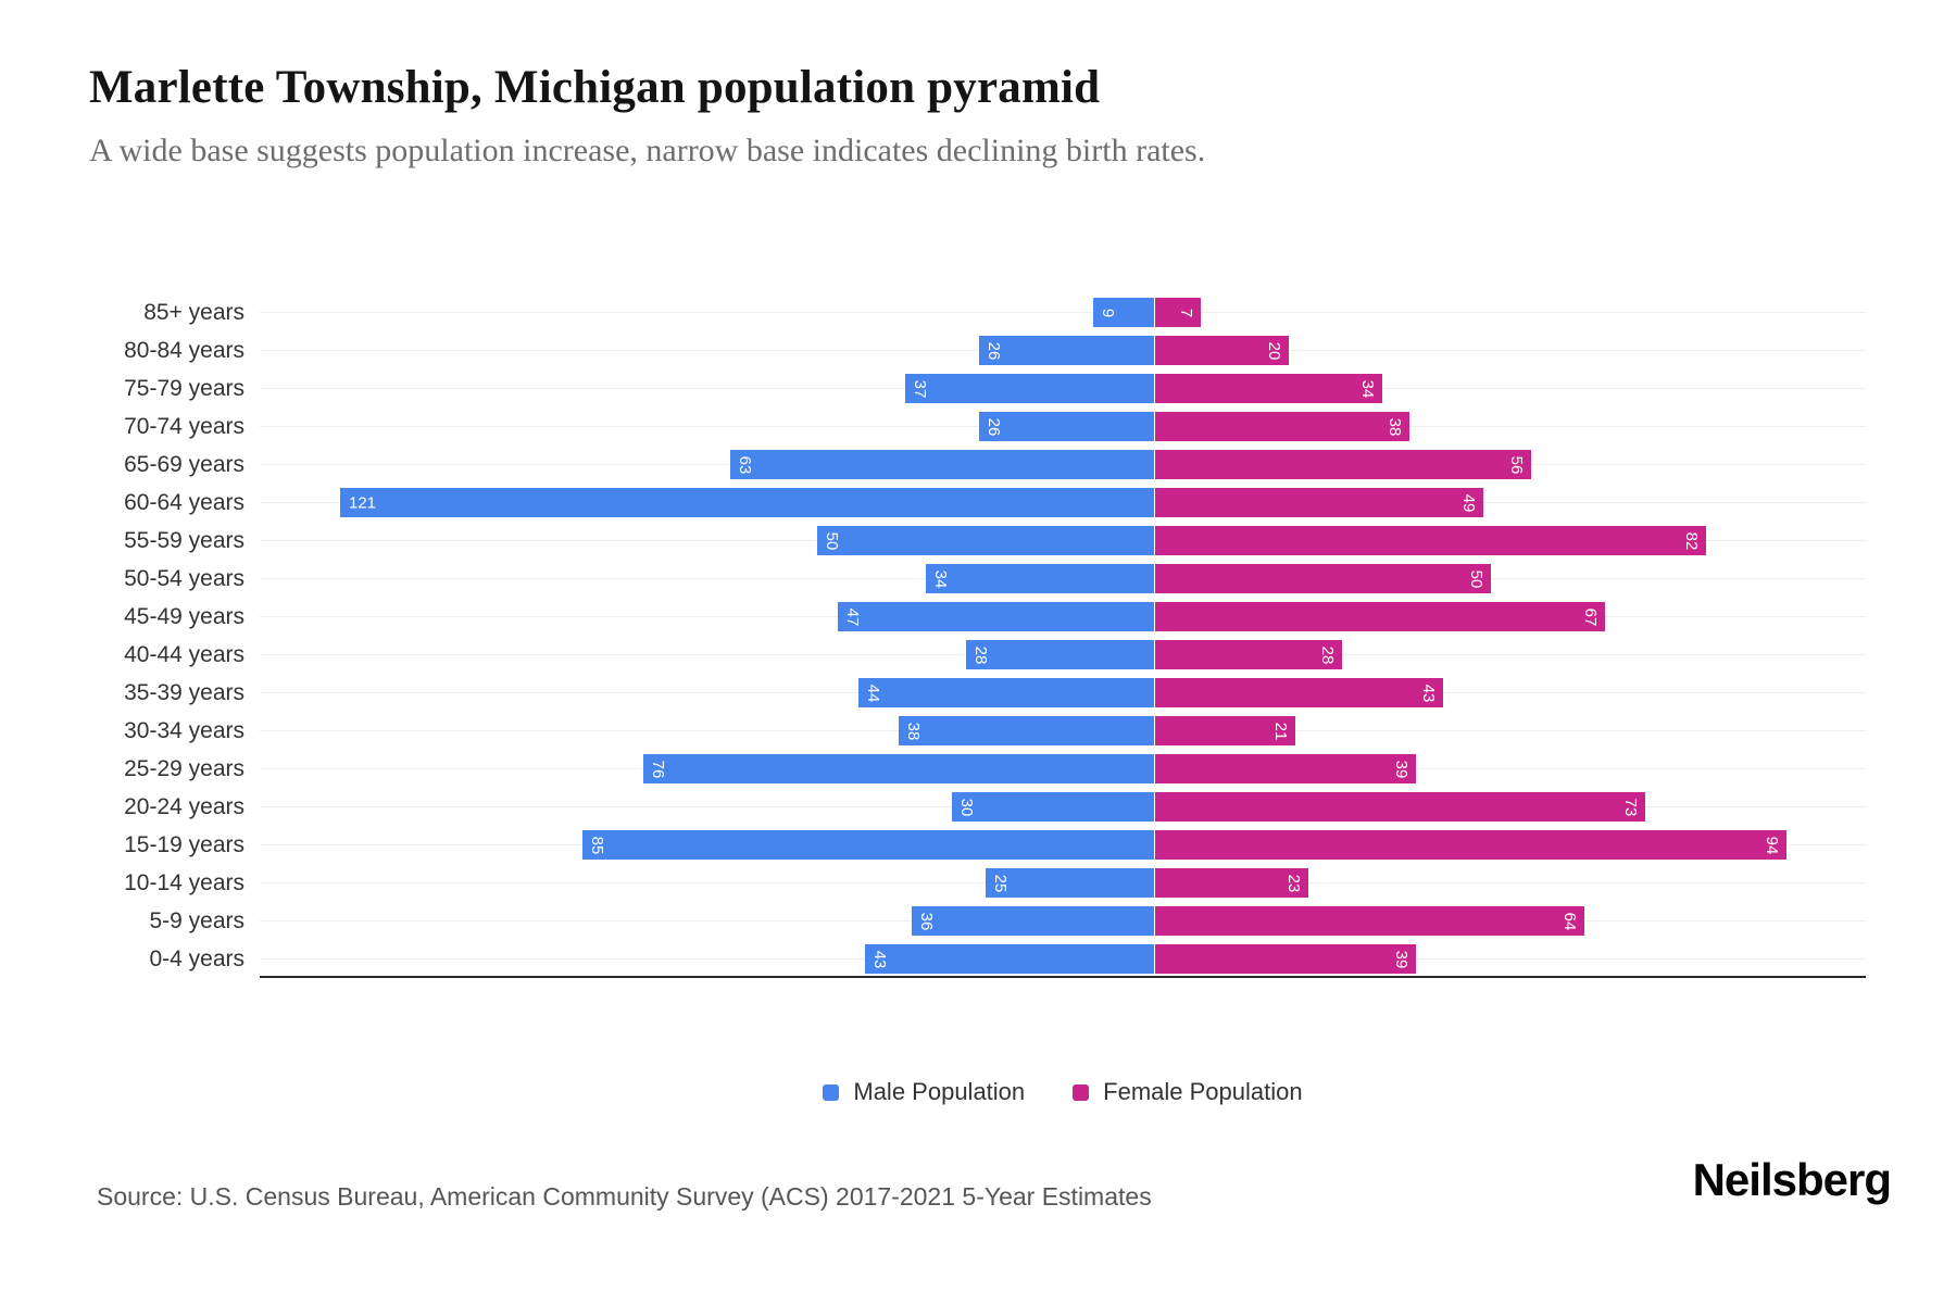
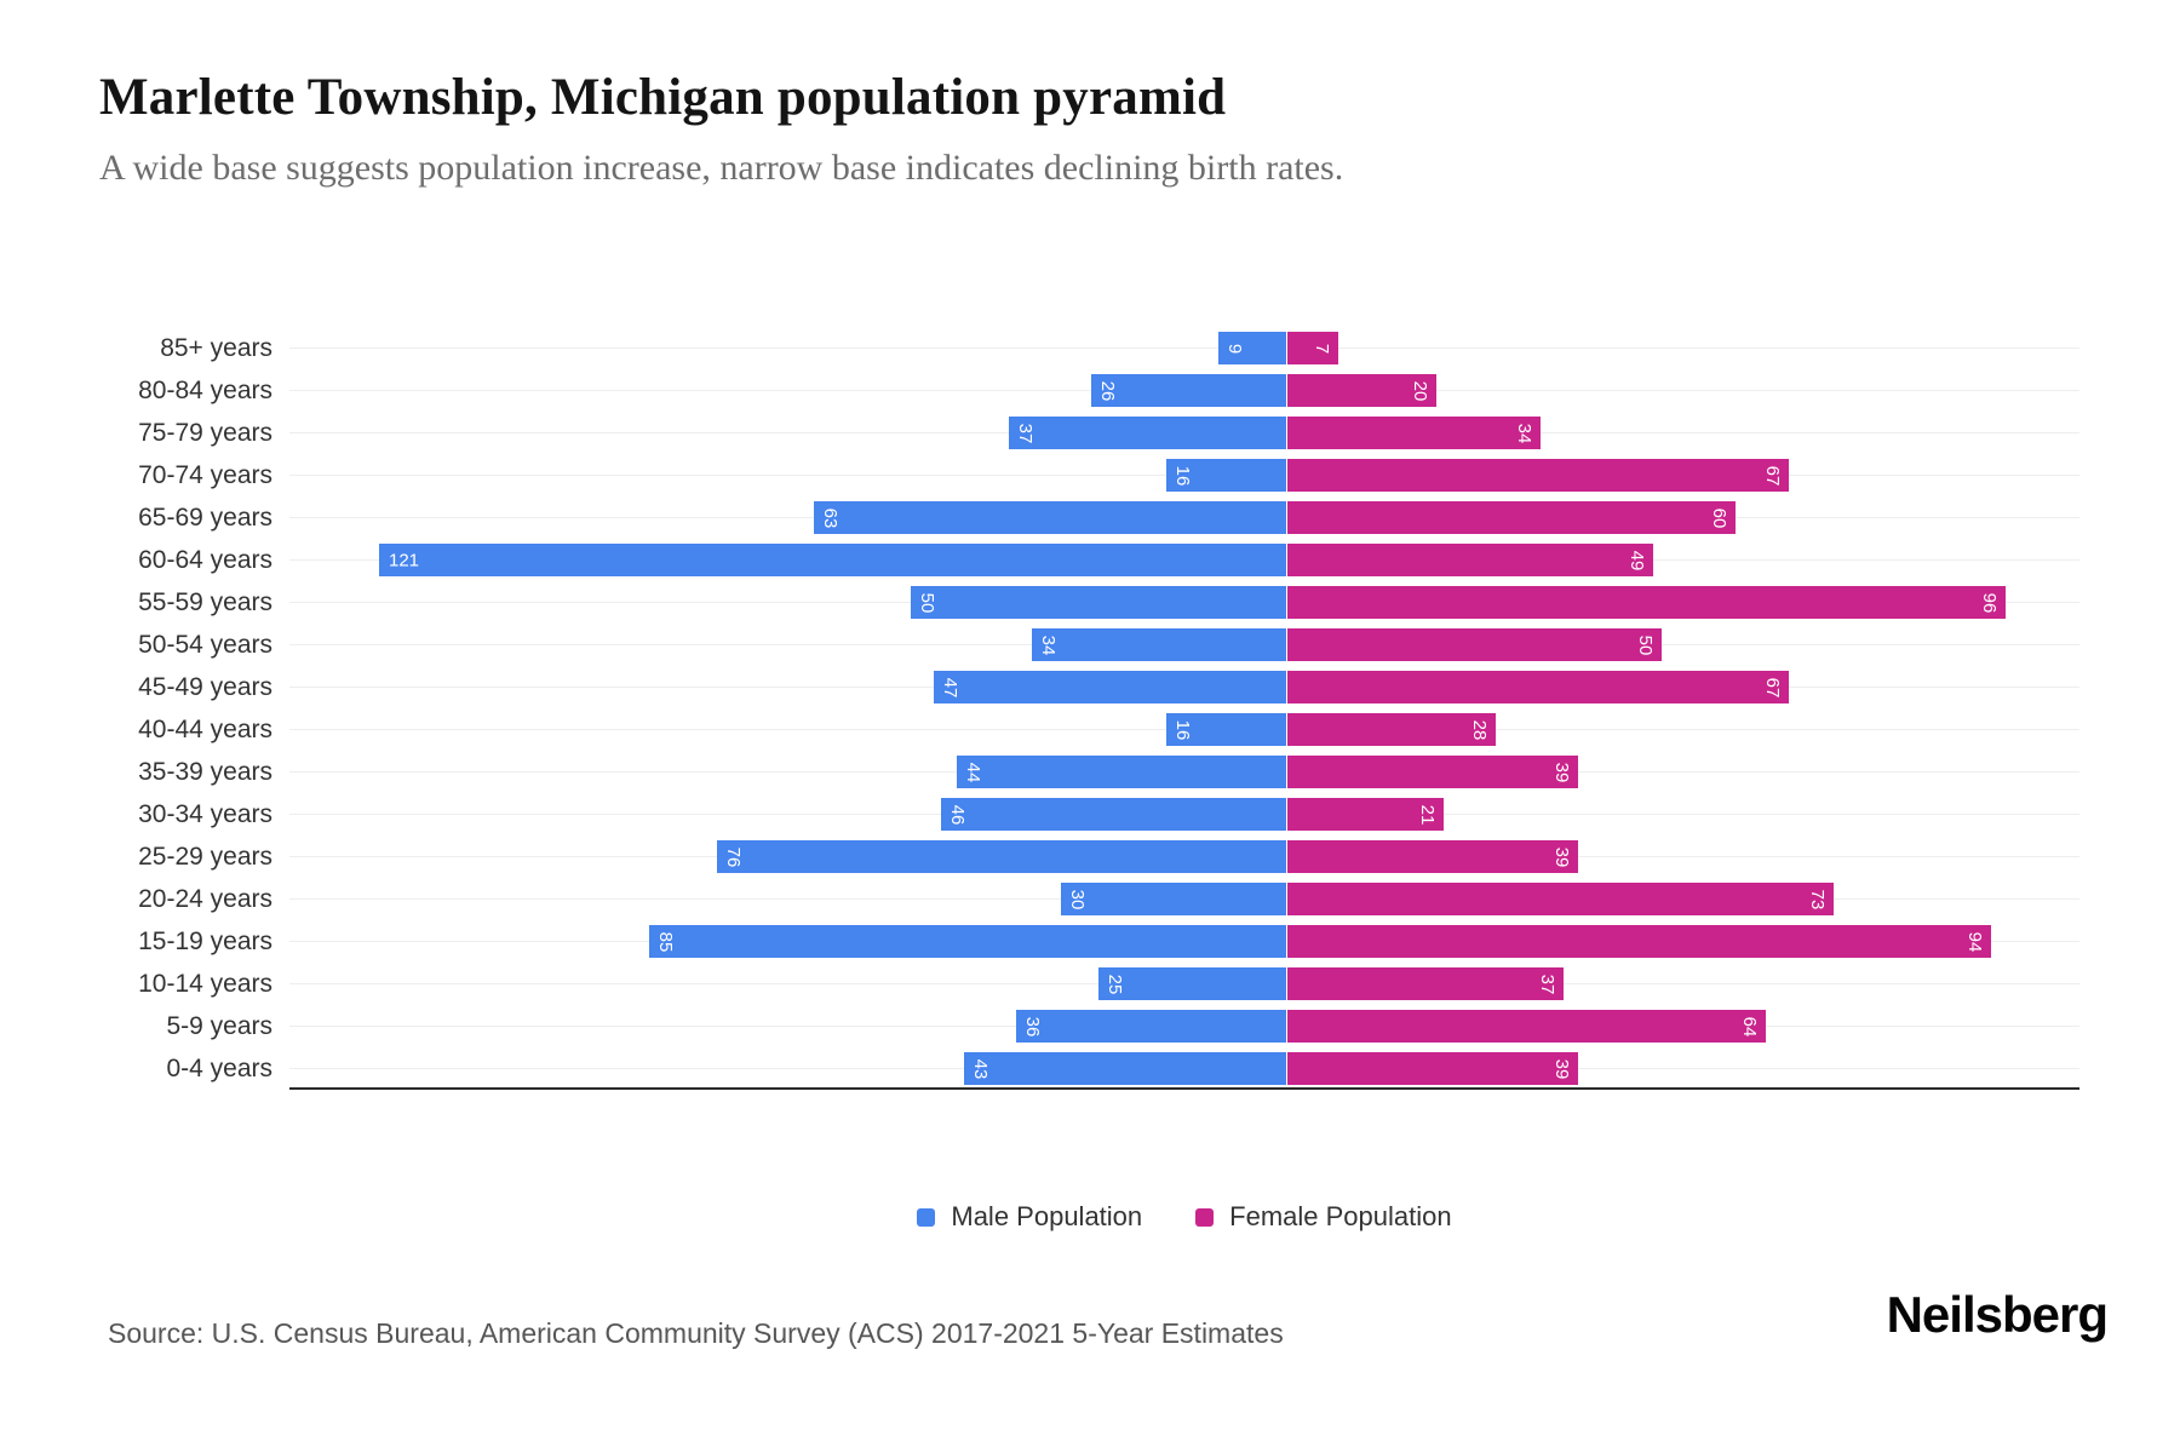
Male Population/70-74 years: 26 -> 16
Female Population/70-74 years: 38 -> 67
Female Population/65-69 years: 56 -> 60
Female Population/55-59 years: 82 -> 96
Male Population/40-44 years: 28 -> 16
Female Population/35-39 years: 43 -> 39
Male Population/30-34 years: 38 -> 46
Female Population/10-14 years: 23 -> 37
